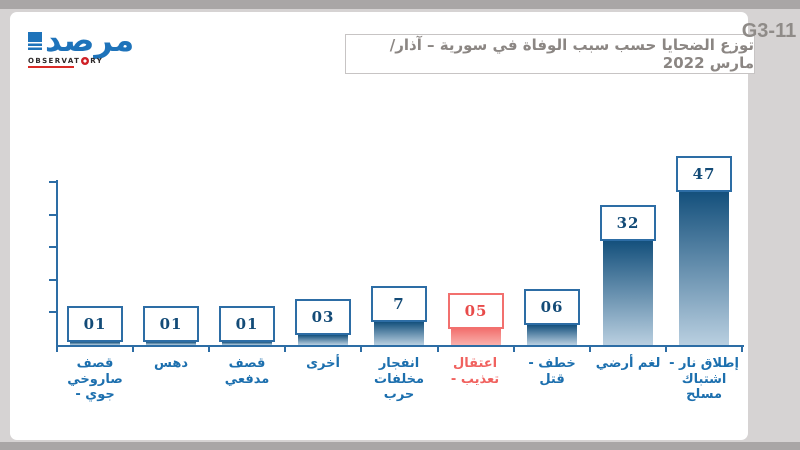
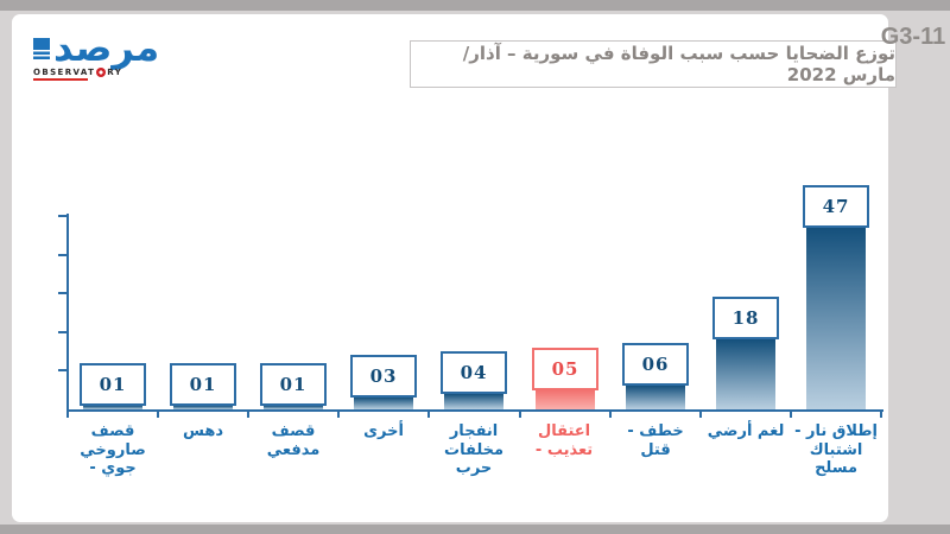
انفجار مخلفات حرب: 7 -> 04
لغم أرضي: 32 -> 18
